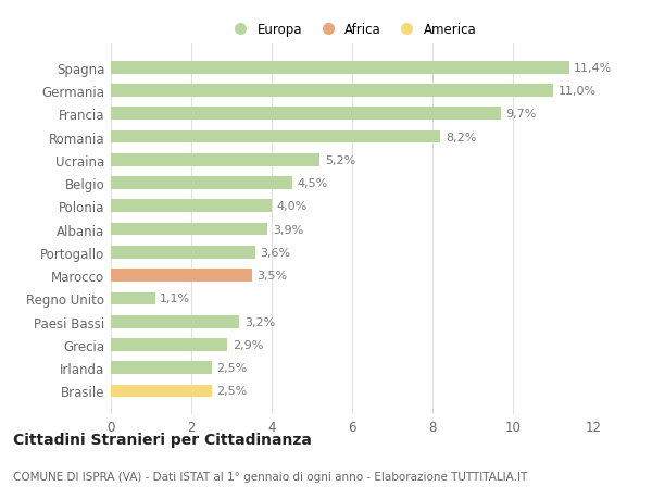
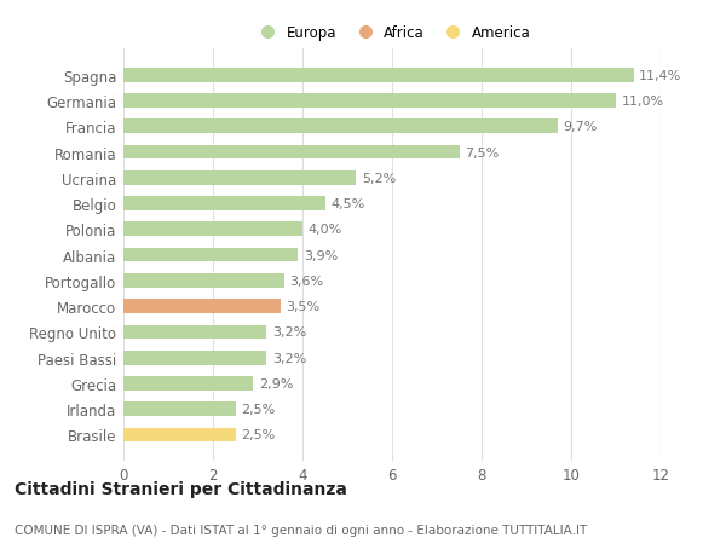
Romania: 8,2% -> 7,5%
Regno Unito: 1,1% -> 3,2%
